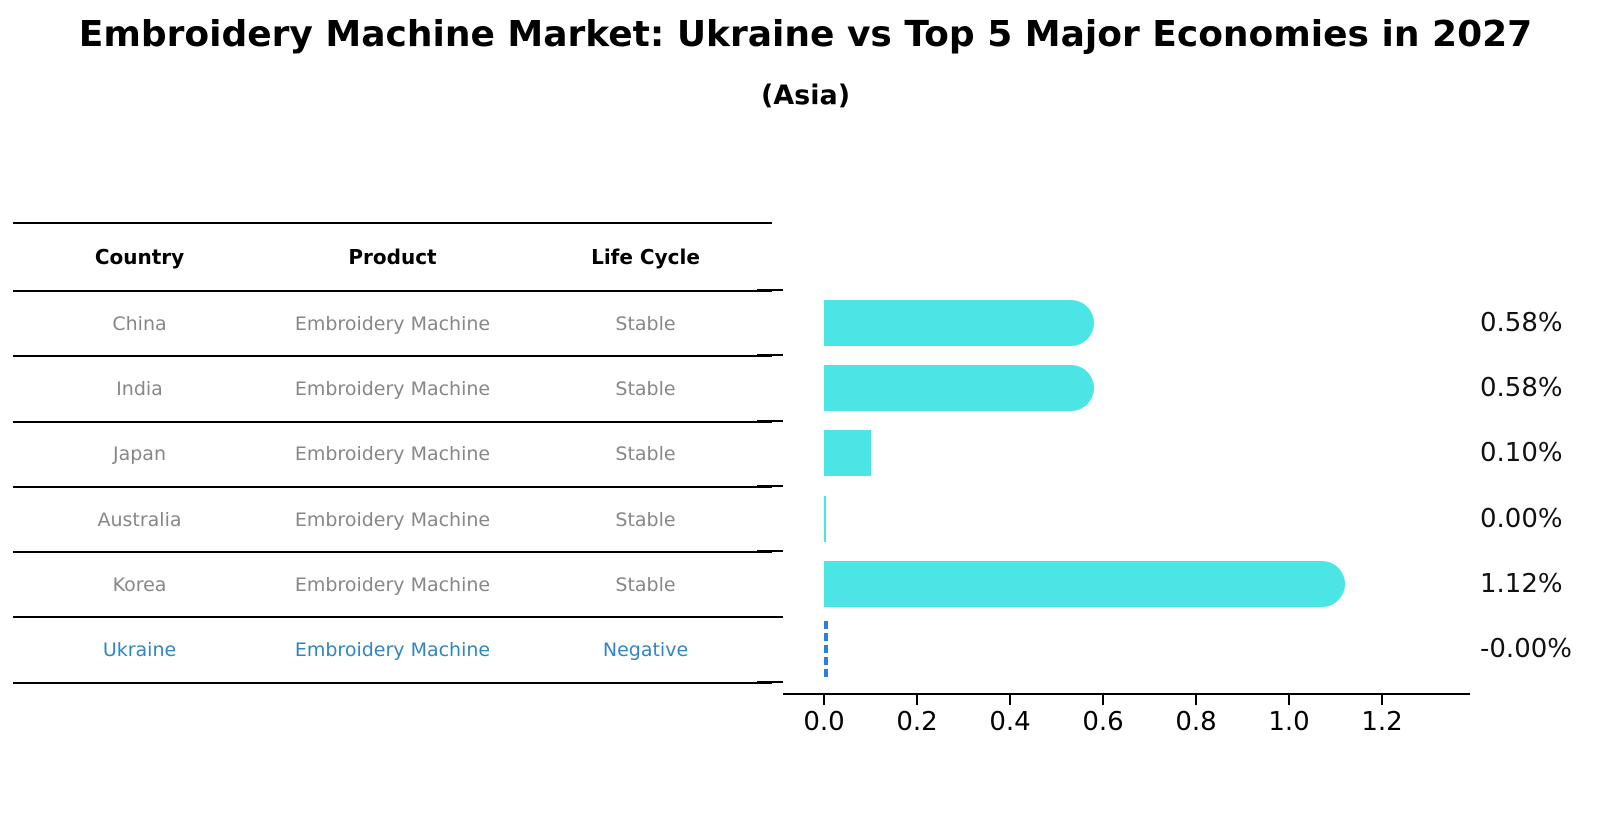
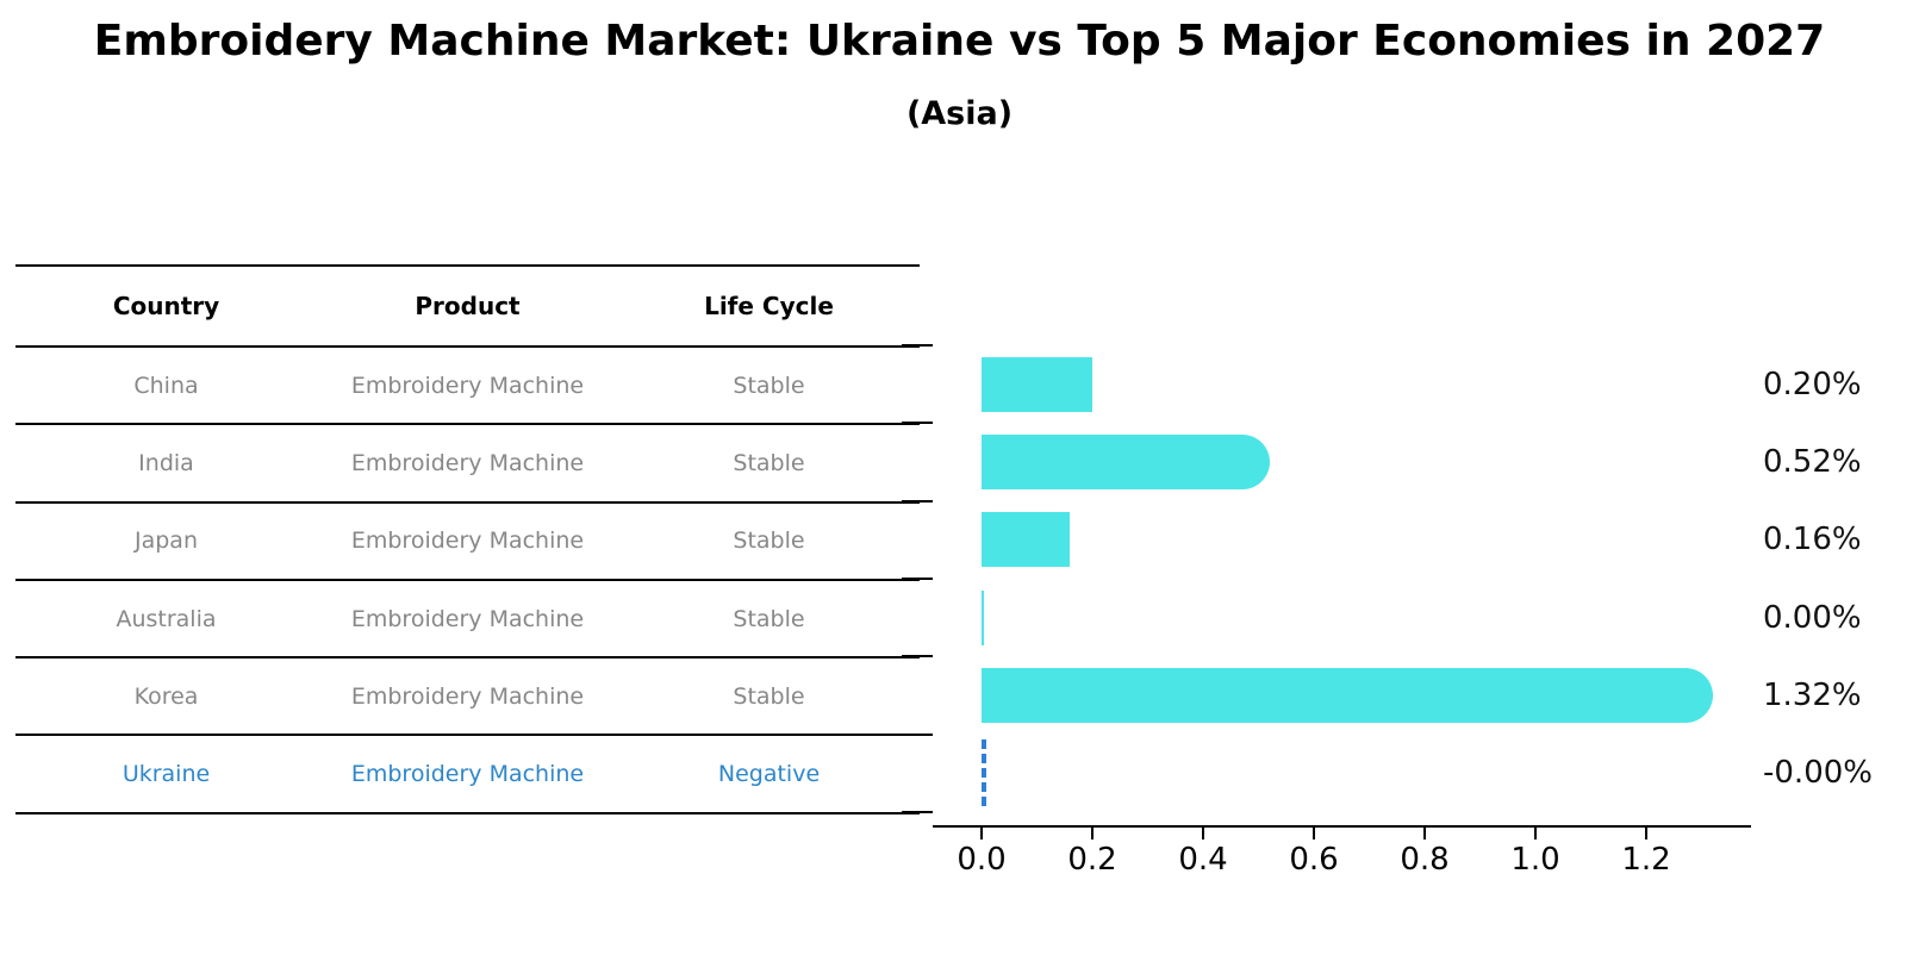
China: 0.58% -> 0.20%
India: 0.58% -> 0.52%
Japan: 0.10% -> 0.16%
Korea: 1.12% -> 1.32%
